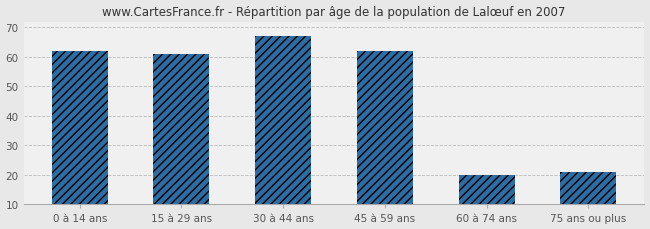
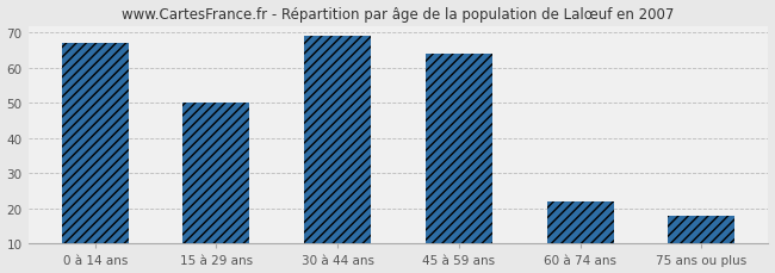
0 à 14 ans: 62 -> 67
15 à 29 ans: 61 -> 50
30 à 44 ans: 67 -> 69
45 à 59 ans: 62 -> 64
60 à 74 ans: 20 -> 22
75 ans ou plus: 21 -> 18
